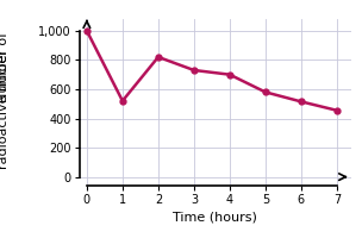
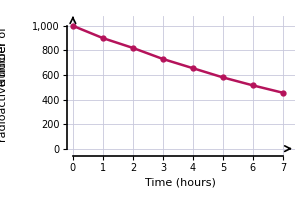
1: 520 -> 900
4: 700 -> 660
